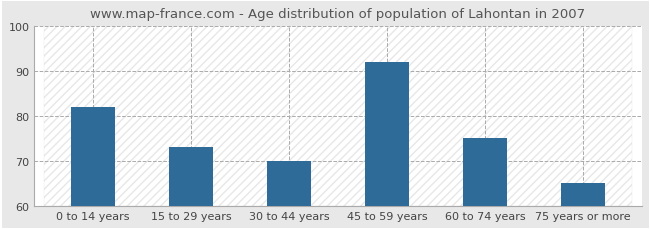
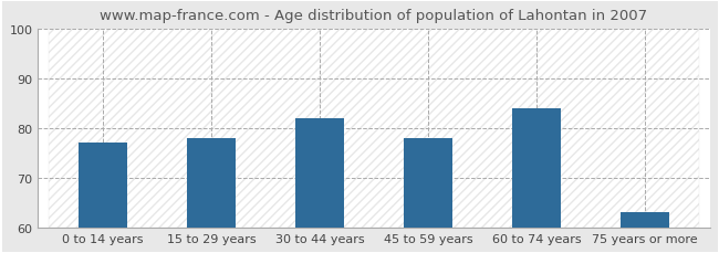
0 to 14 years: 82 -> 77
15 to 29 years: 73 -> 78
30 to 44 years: 70 -> 82
45 to 59 years: 92 -> 78
60 to 74 years: 75 -> 84
75 years or more: 65 -> 63
